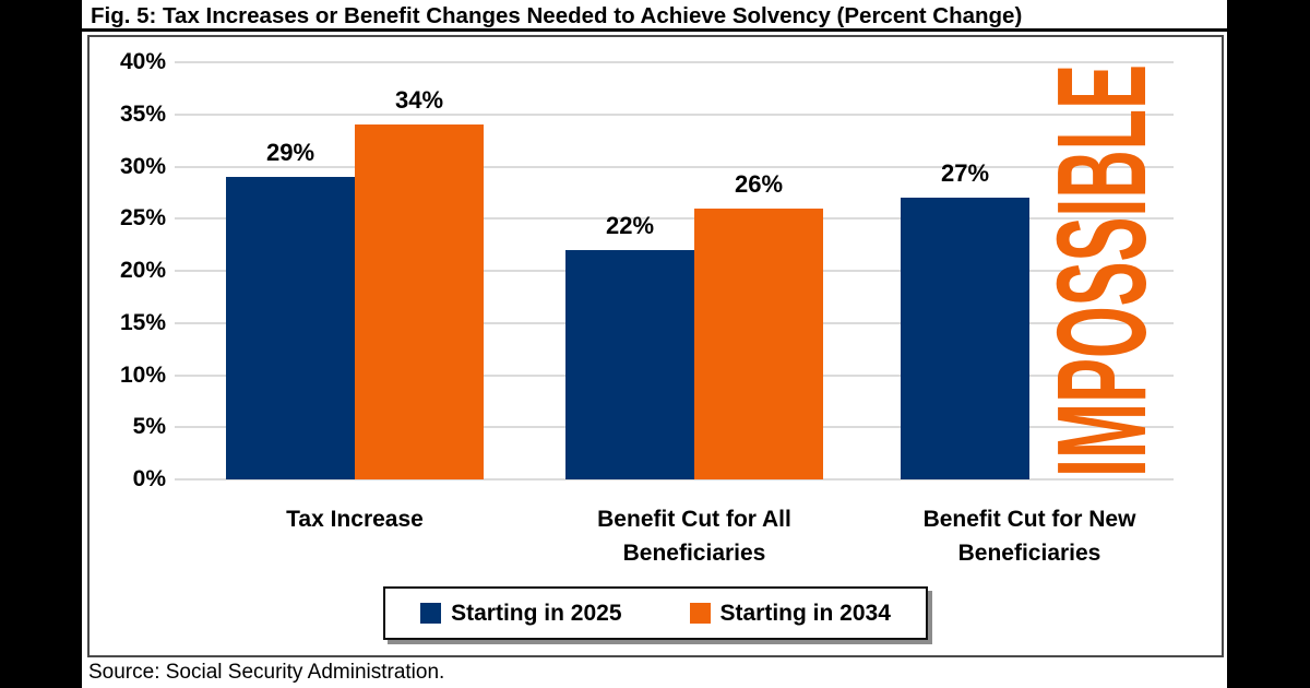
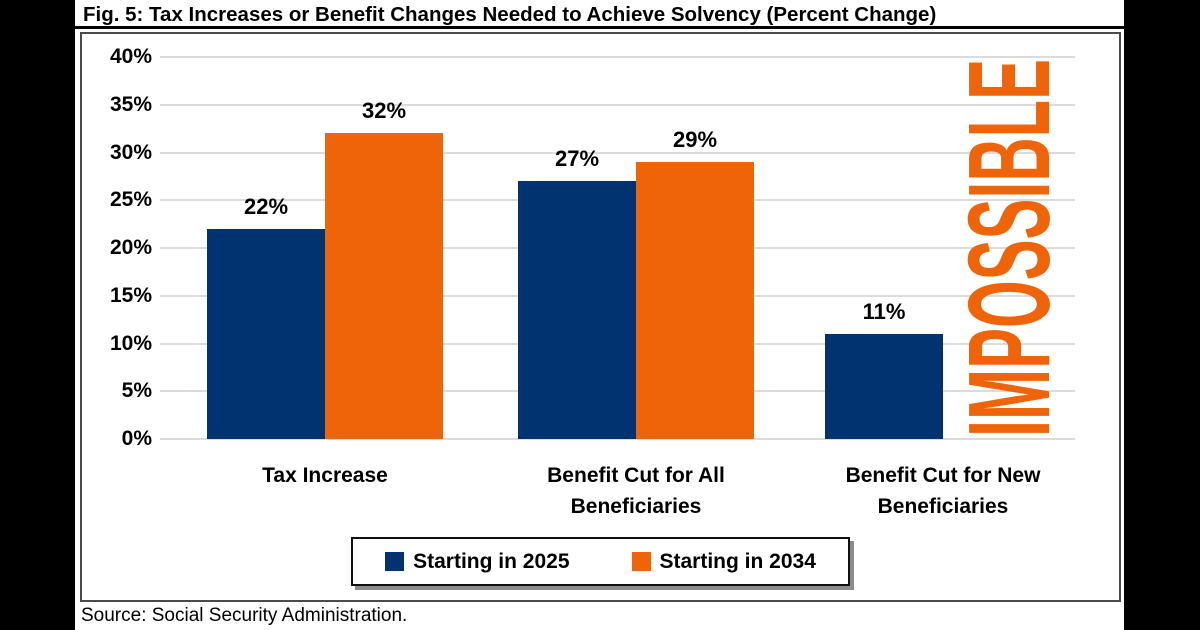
Starting in 2025/Tax Increase: 29% -> 22%
Starting in 2034/Tax Increase: 34% -> 32%
Starting in 2025/Benefit Cut for All Beneficiaries: 22% -> 27%
Starting in 2034/Benefit Cut for All Beneficiaries: 26% -> 29%
Starting in 2025/Benefit Cut for New Beneficiaries: 27% -> 11%
